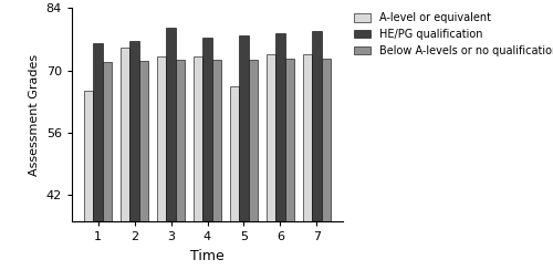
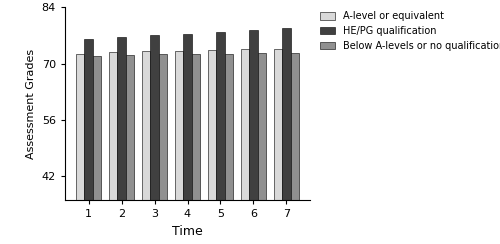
A-level or equivalent/1: 65.5 -> 72.5
A-level or equivalent/2: 75.0 -> 72.8
HE/PG qualification/3: 79.5 -> 77.0
A-level or equivalent/5: 66.5 -> 73.3
